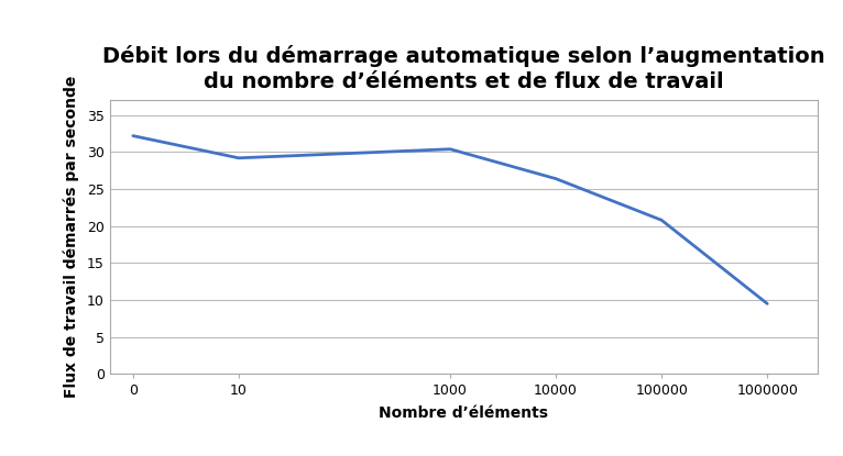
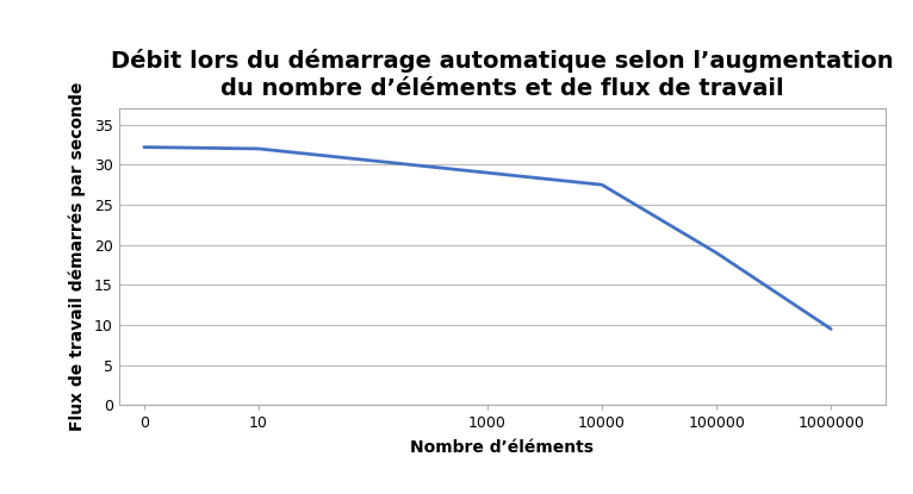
10: 29.2 -> 32.0
1000: 30.4 -> 29.0
10000: 26.4 -> 27.5
100000: 20.8 -> 19.0
